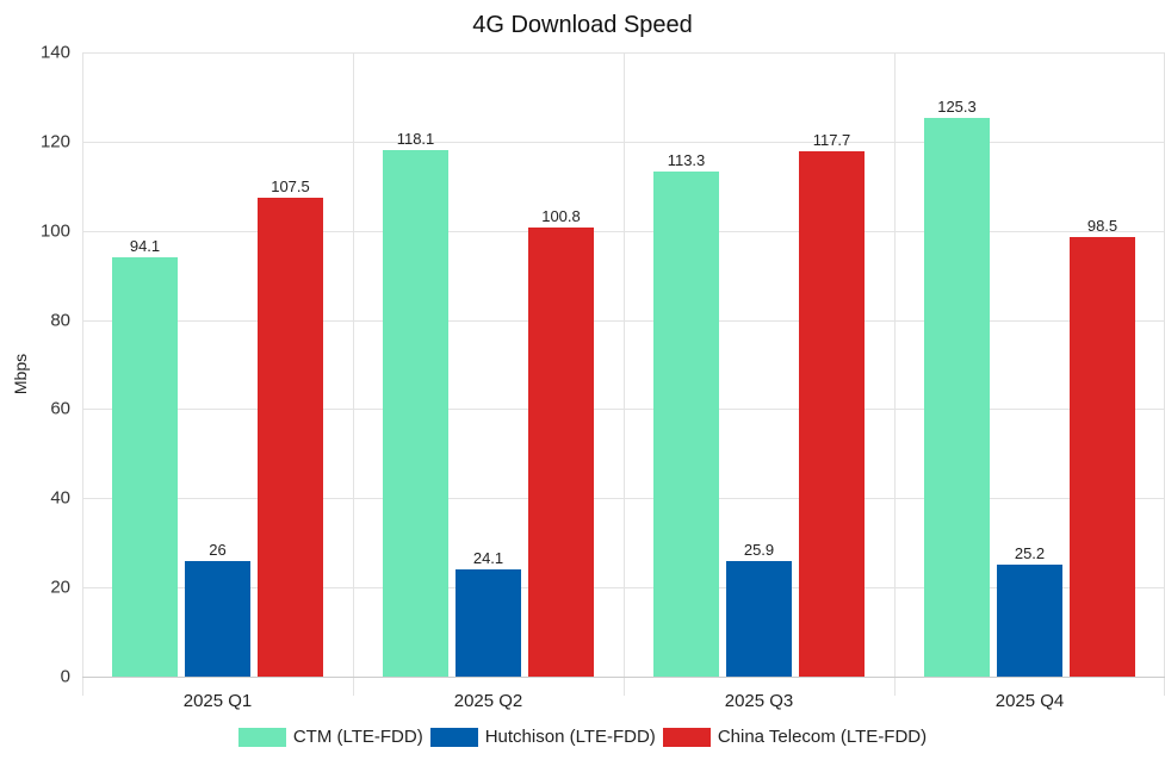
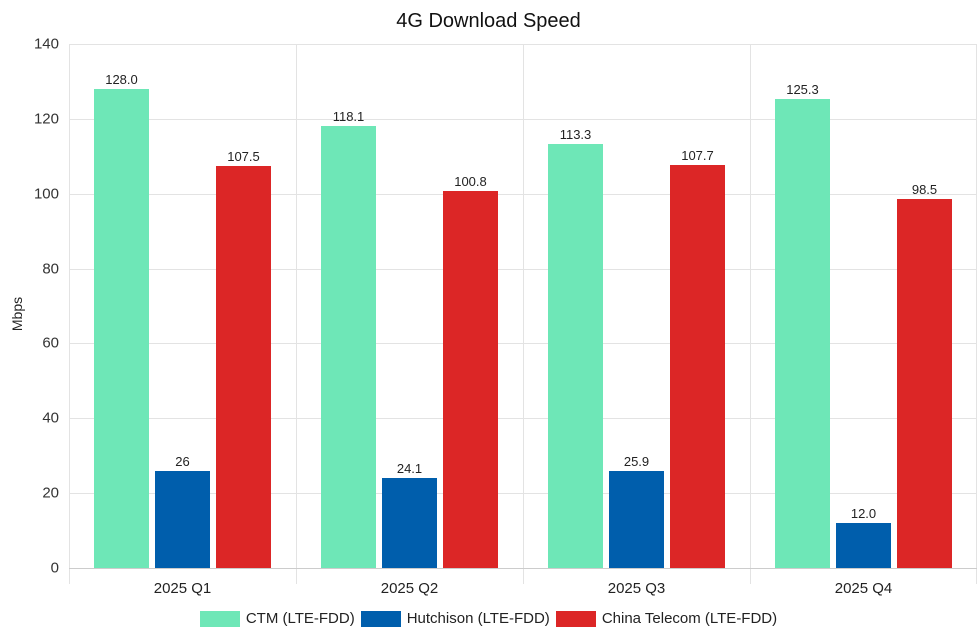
CTM (LTE-FDD)/2025 Q1: 94.1 -> 128.0
China Telecom (LTE-FDD)/2025 Q3: 117.7 -> 107.7
Hutchison (LTE-FDD)/2025 Q4: 25.2 -> 12.0
